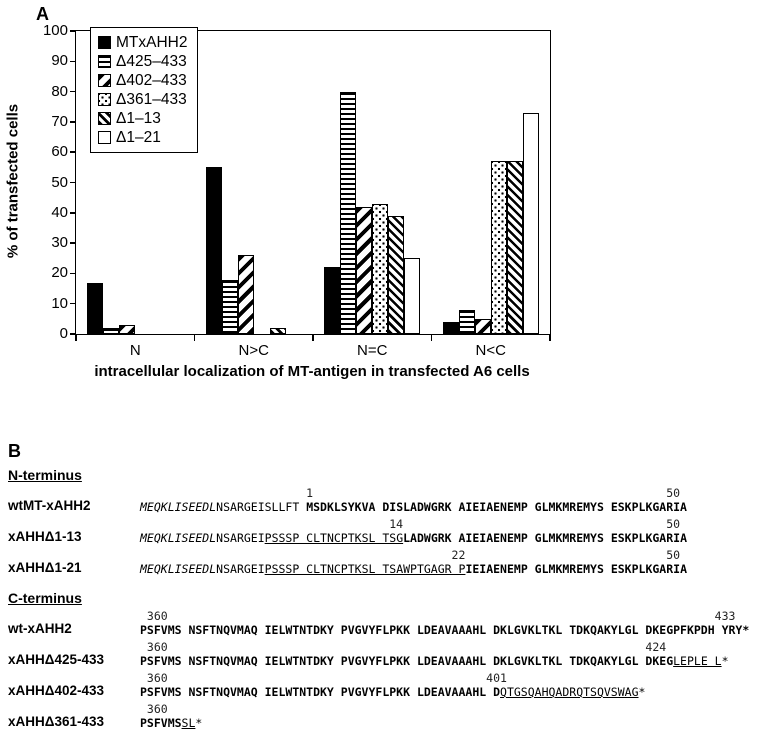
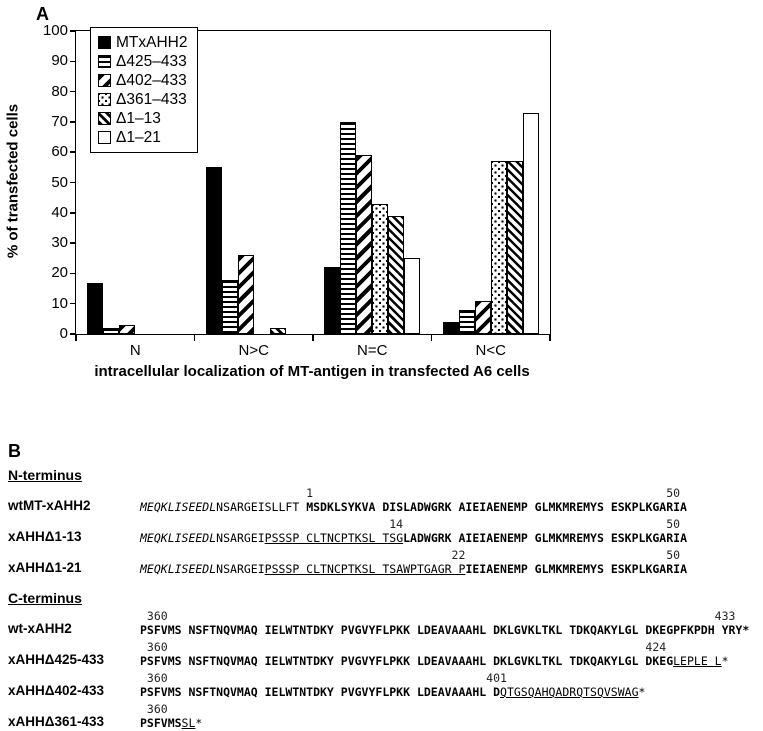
Δ425–433/N=C: 80 -> 70
Δ402–433/N=C: 42 -> 59
Δ402–433/N<C: 5 -> 11
